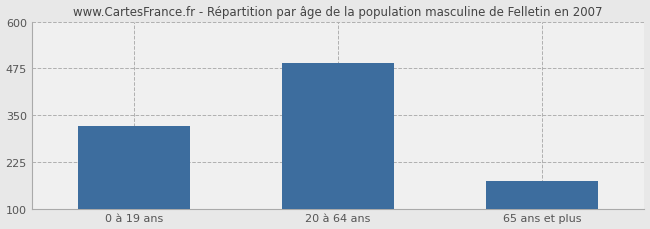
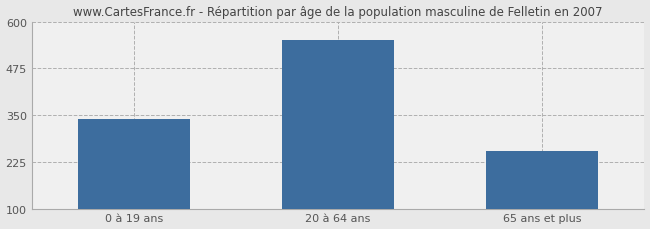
0 à 19 ans: 320 -> 340
20 à 64 ans: 490 -> 550
65 ans et plus: 175 -> 255
